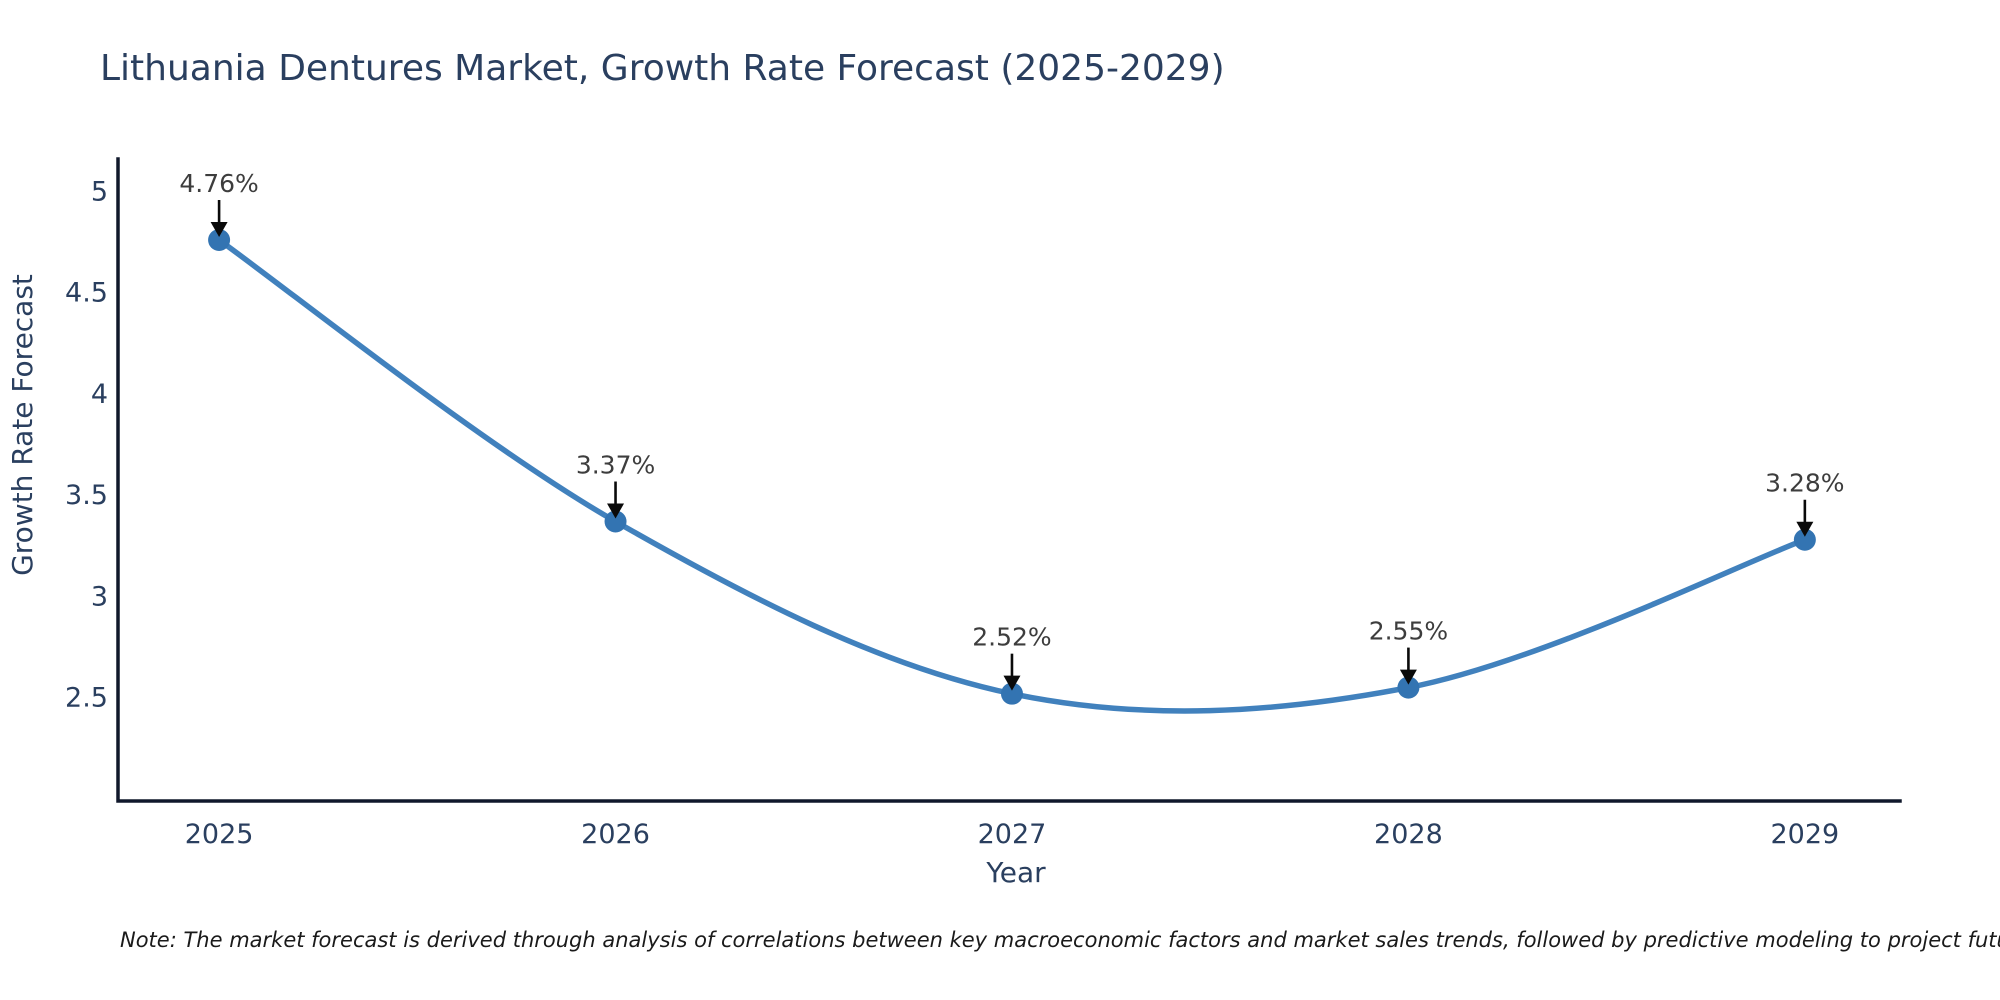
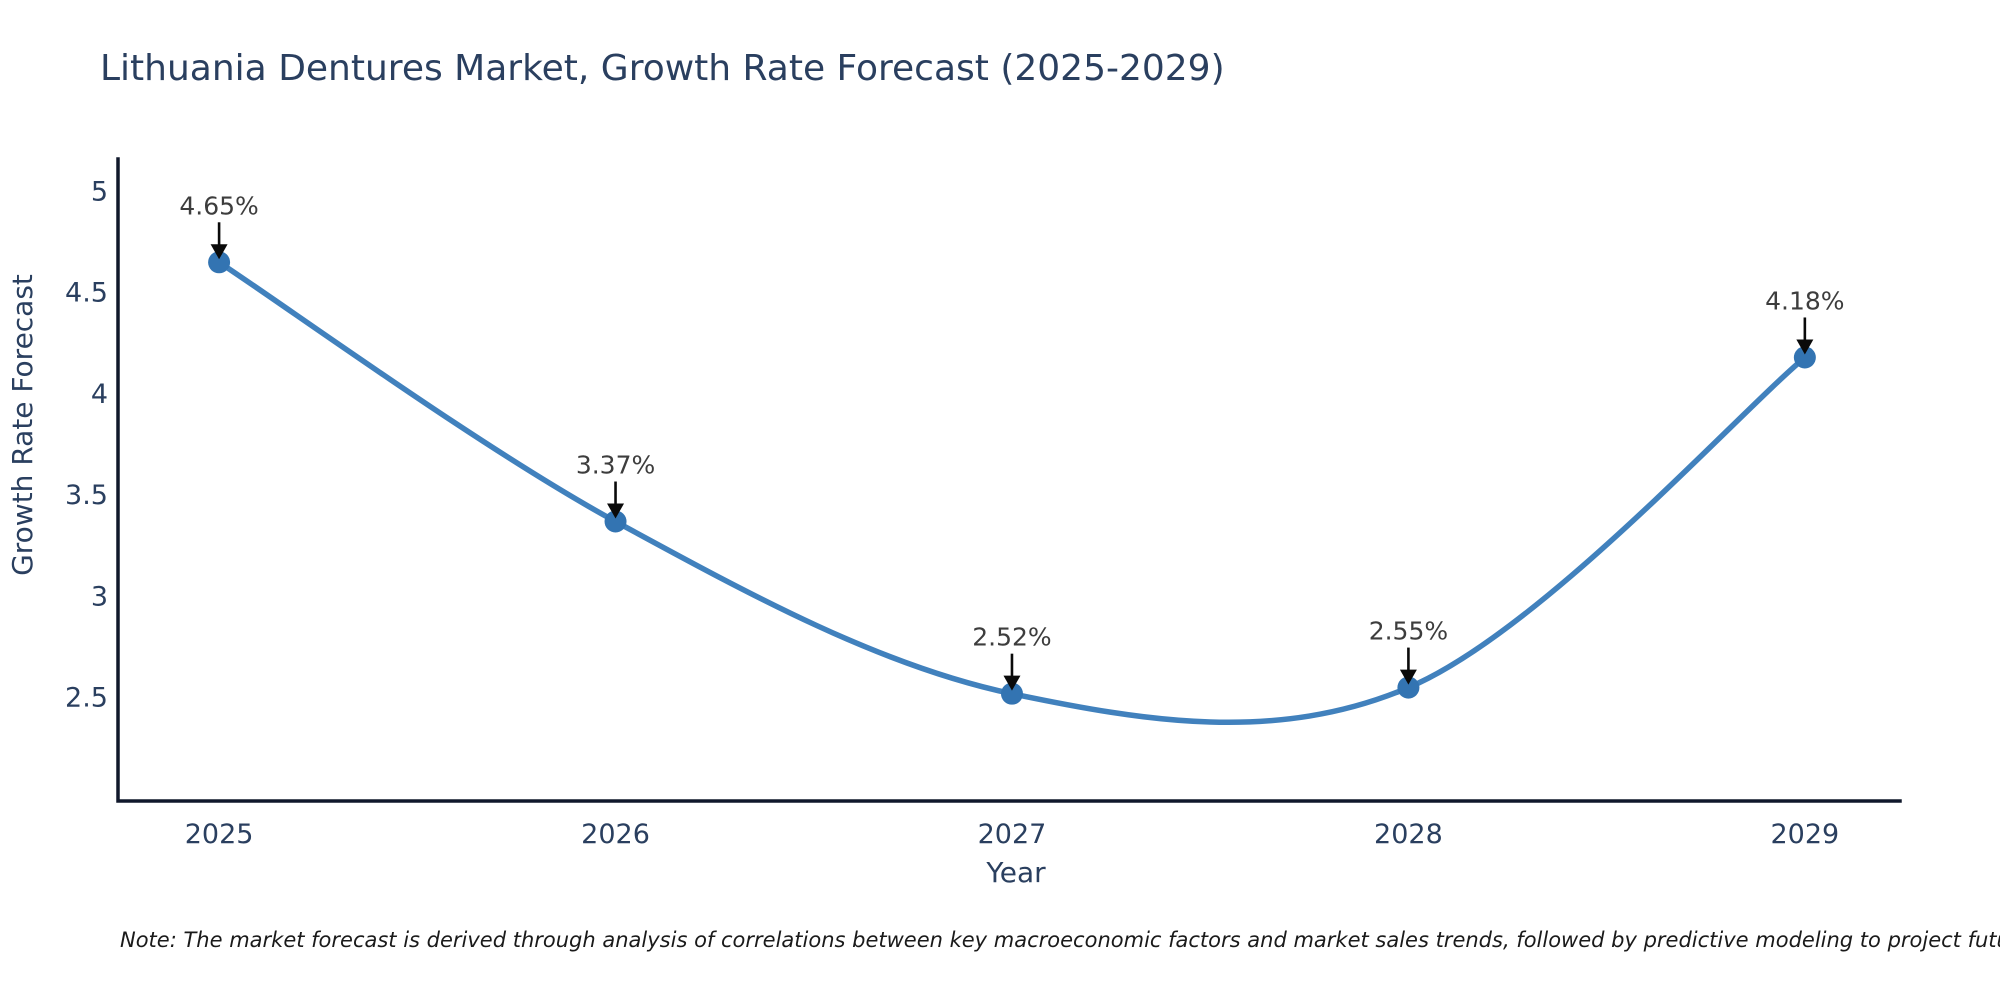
2025: 4.76% -> 4.65%
2029: 3.28% -> 4.18%
